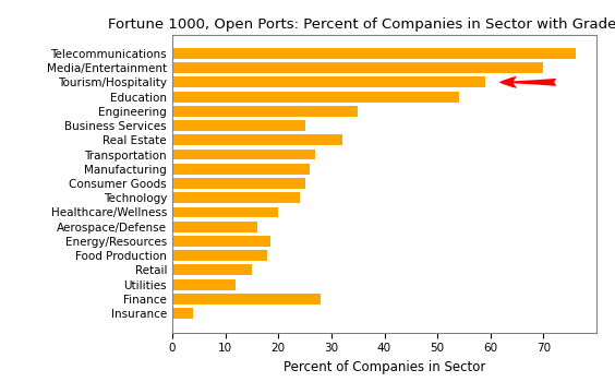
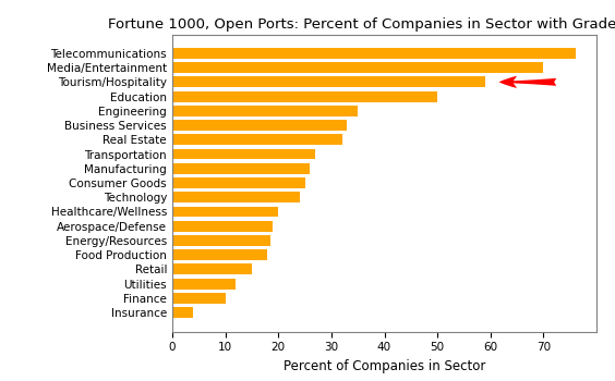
Education: 54.0 -> 50.0
Business Services: 25.0 -> 33.0
Aerospace/Defense: 16.0 -> 19.0
Finance: 28.0 -> 10.0
